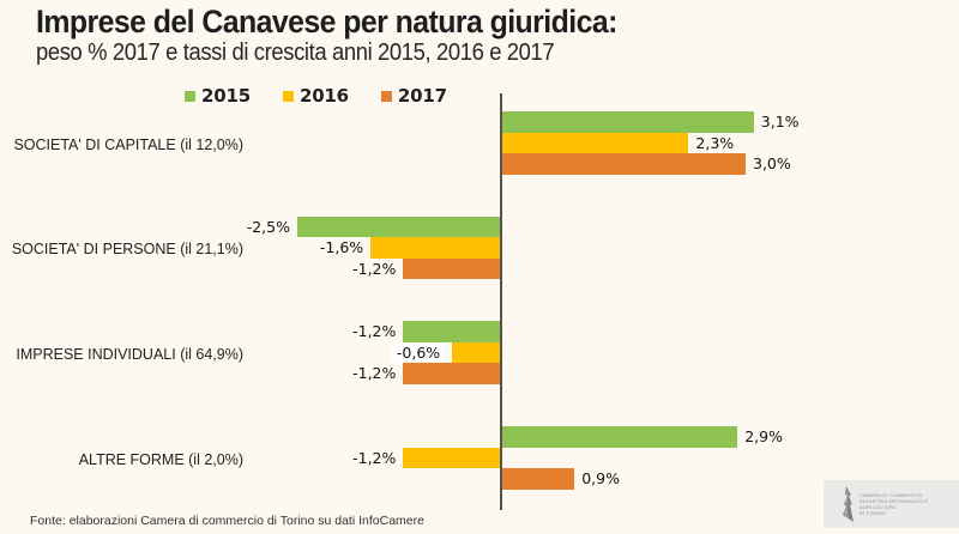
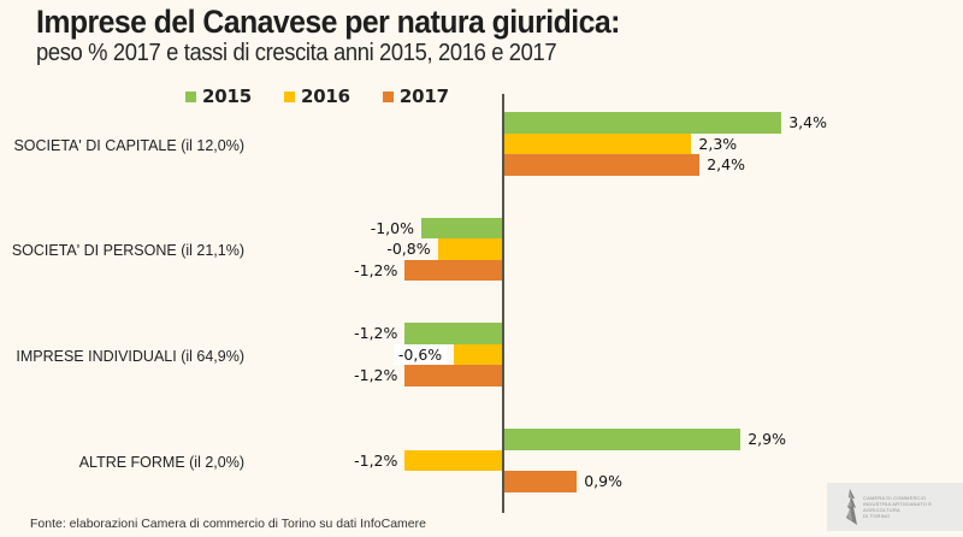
2015/SOCIETA' DI CAPITALE (il 12,0%): 3,1% -> 3,4%
2017/SOCIETA' DI CAPITALE (il 12,0%): 3,0% -> 2,4%
2015/SOCIETA' DI PERSONE (il 21,1%): -2,5% -> -1,0%
2016/SOCIETA' DI PERSONE (il 21,1%): -1,6% -> -0,8%
